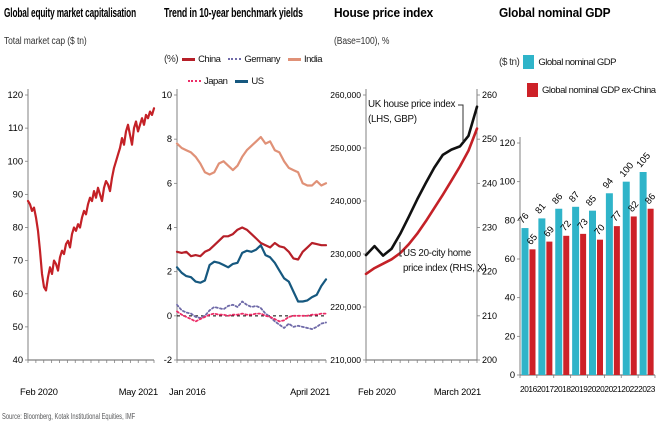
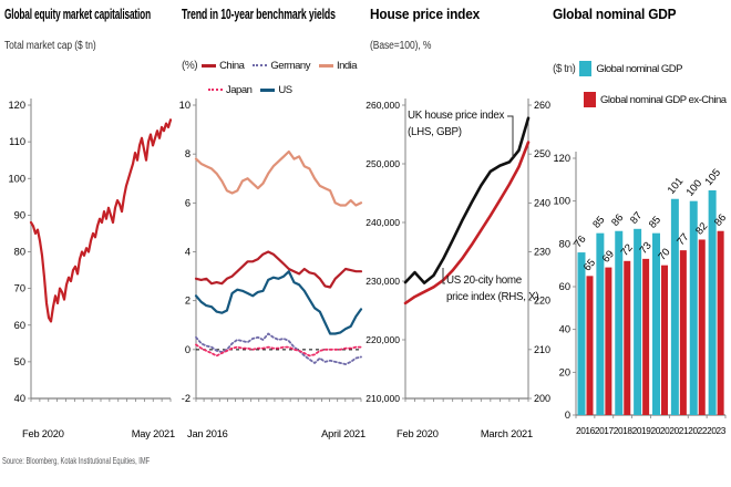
Global nominal GDP/Global nominal GDP/2017: 81 -> 85
Global nominal GDP/Global nominal GDP/2021: 94 -> 101
